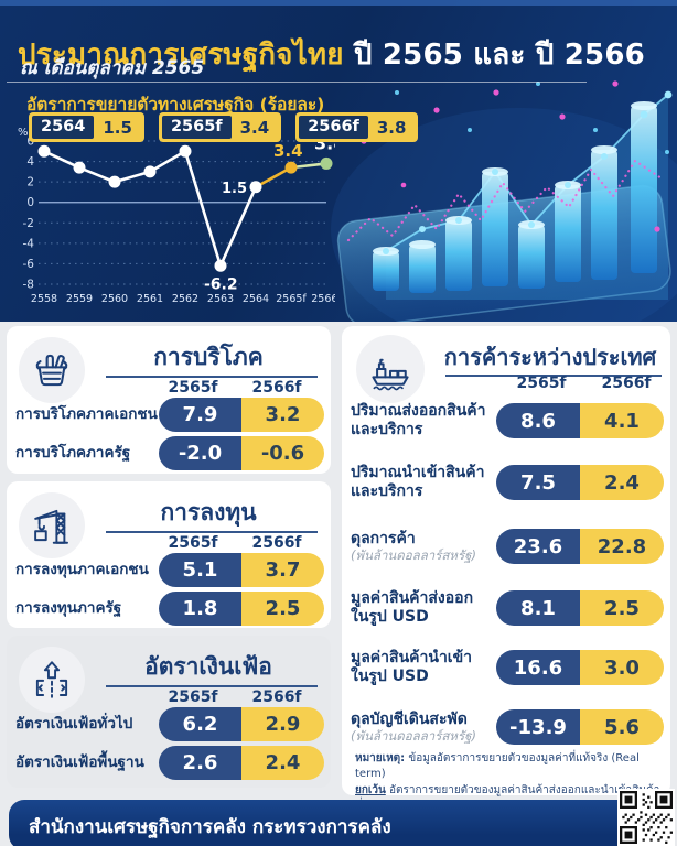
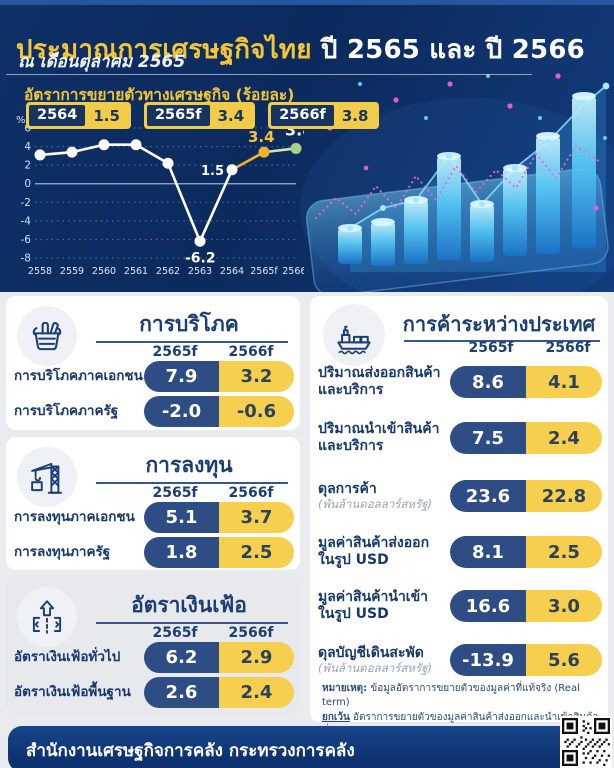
2558: 5 -> 3
2560: 2 -> 4
2561: 3 -> 4
2562: 5 -> 2
